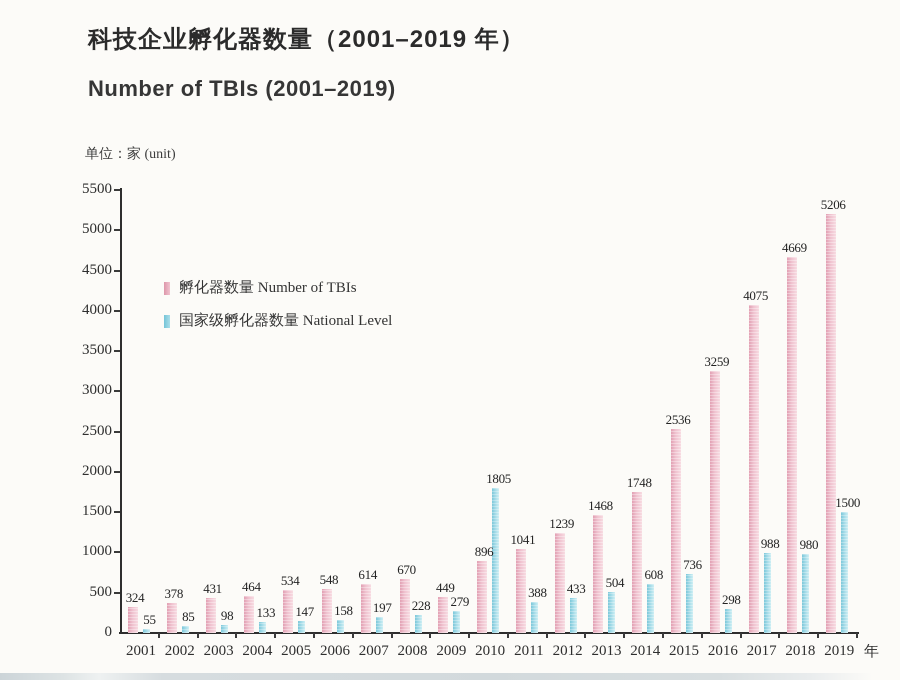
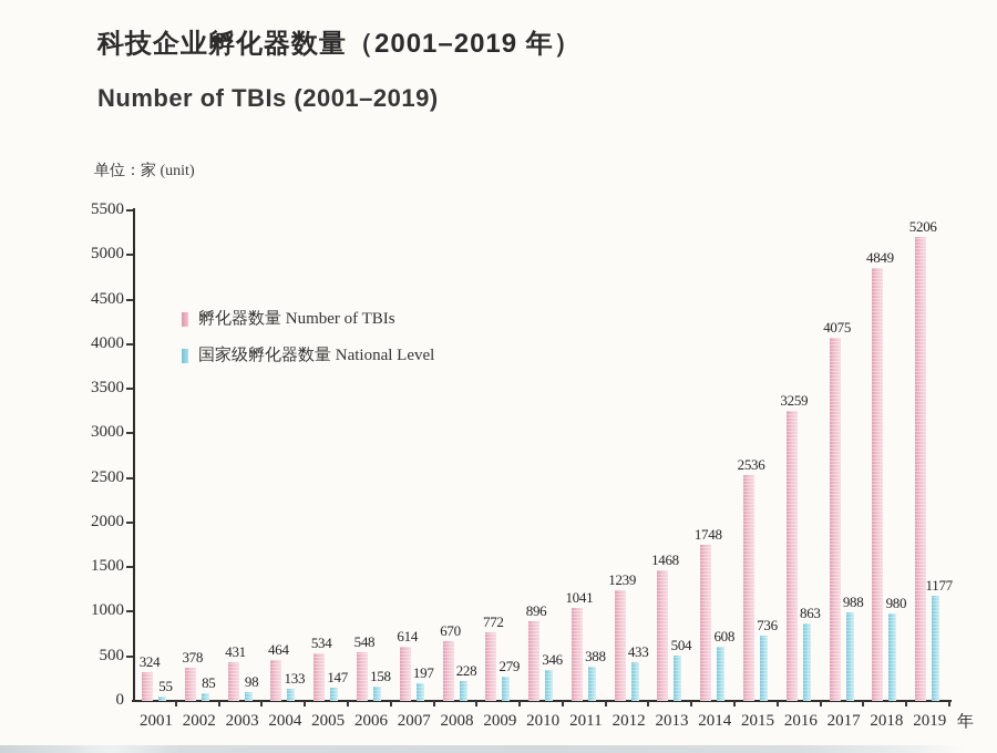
孵化器数量 Number of TBIs/2009: 449 -> 772
国家级孵化器数量 National Level/2010: 1805 -> 346
国家级孵化器数量 National Level/2016: 298 -> 863
孵化器数量 Number of TBIs/2018: 4669 -> 4849
国家级孵化器数量 National Level/2019: 1500 -> 1177
